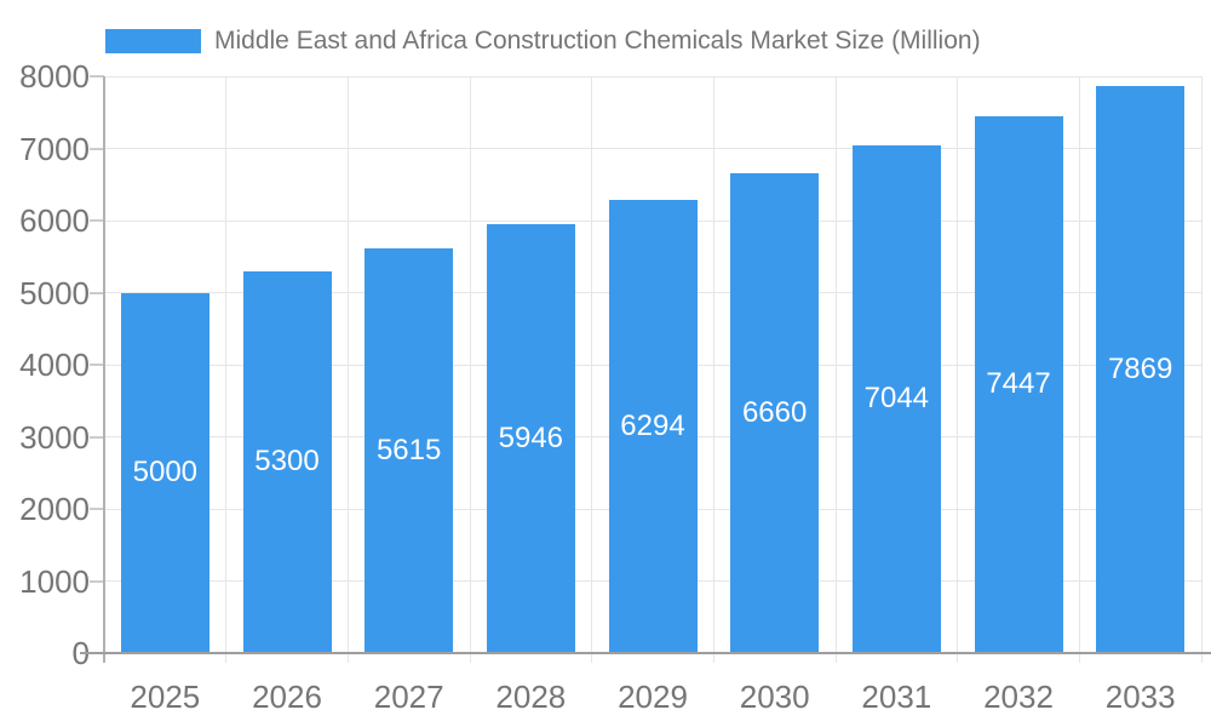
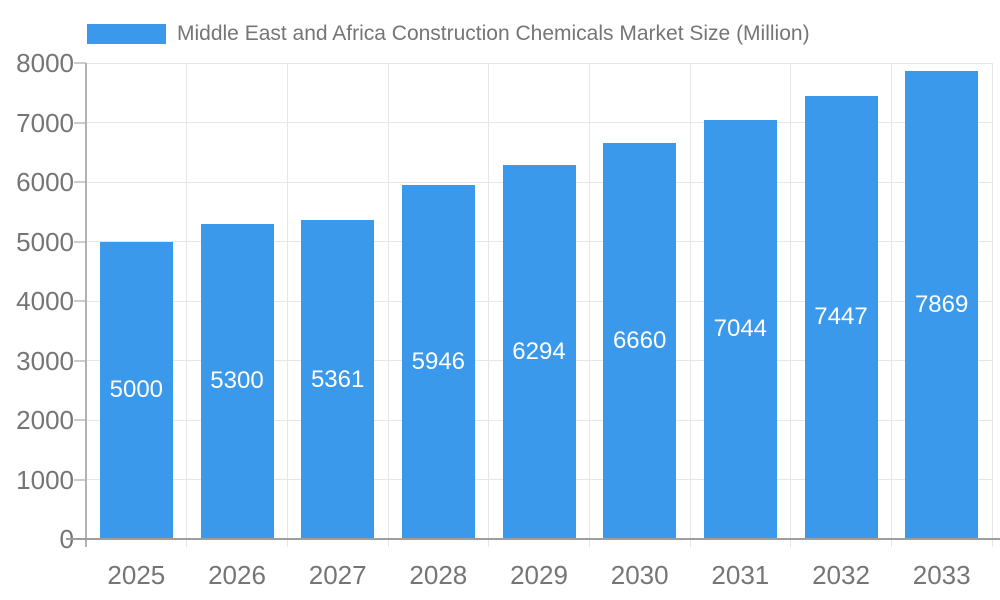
2027: 5615 -> 5361
